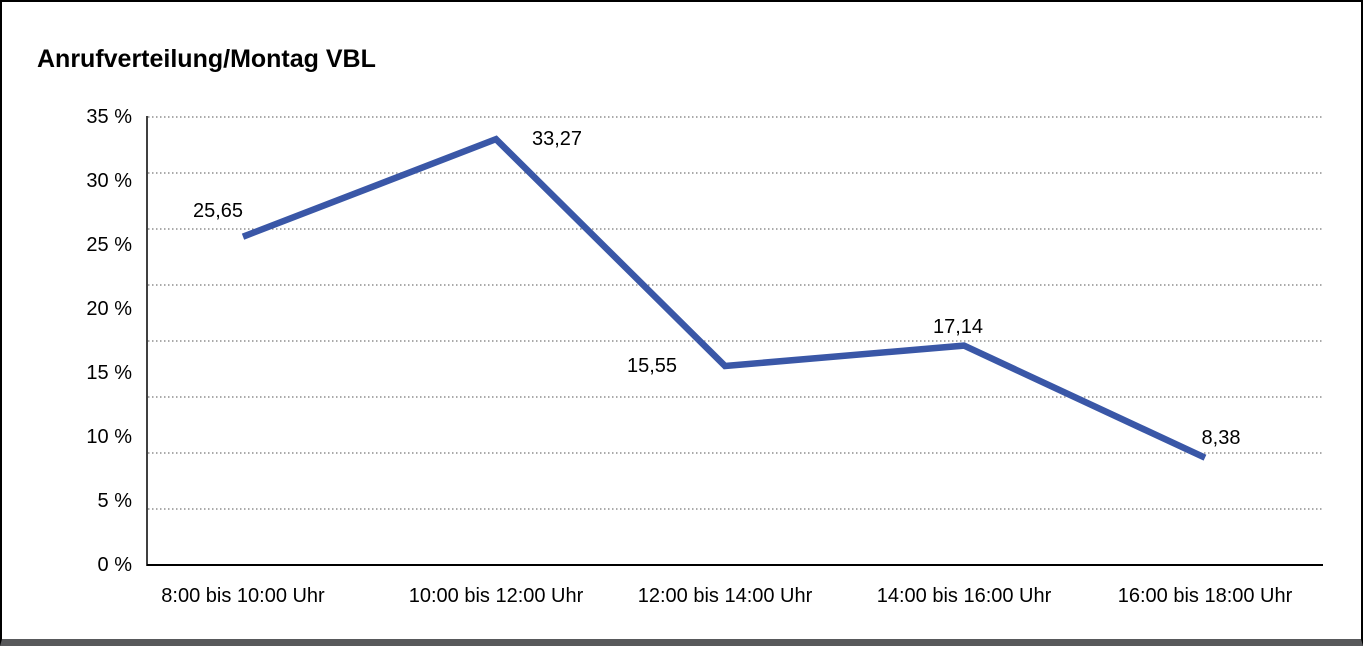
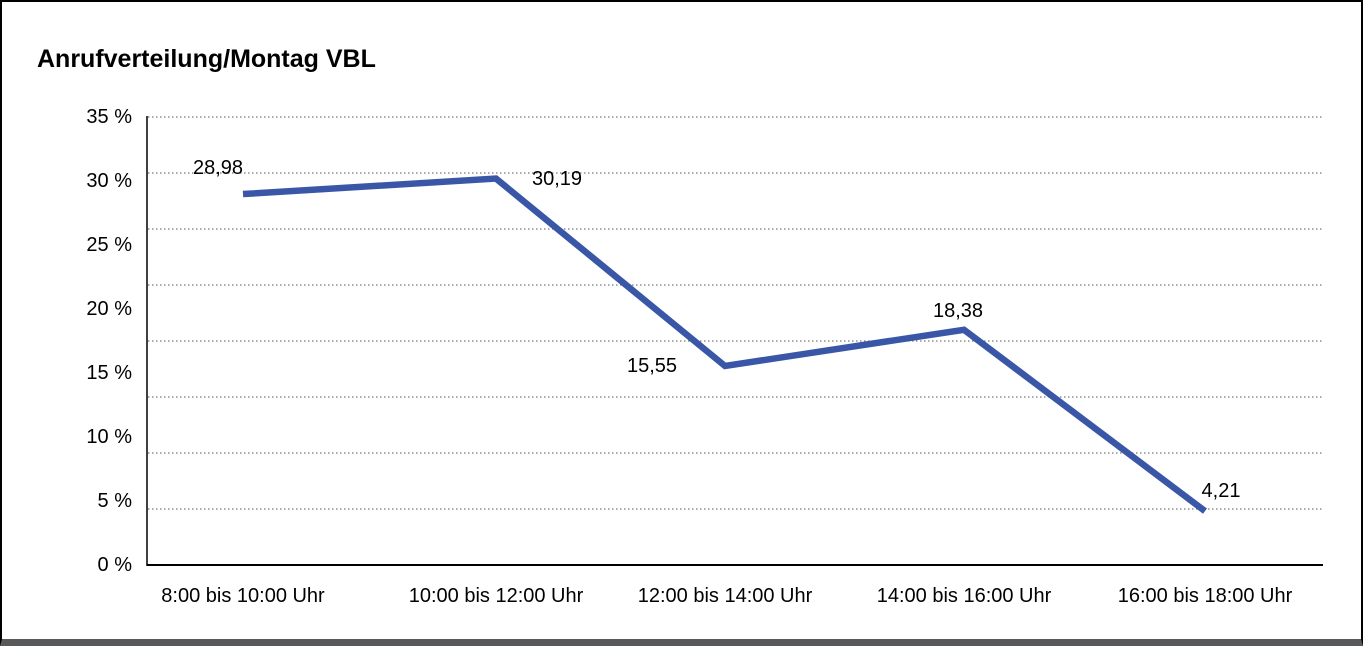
8:00 bis 10:00 Uhr: 25,65 -> 28,98
10:00 bis 12:00 Uhr: 33,27 -> 30,19
14:00 bis 16:00 Uhr: 17,14 -> 18,38
16:00 bis 18:00 Uhr: 8,38 -> 4,21
